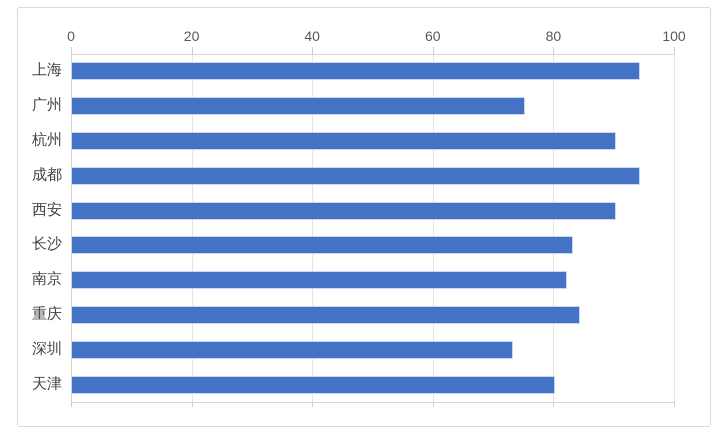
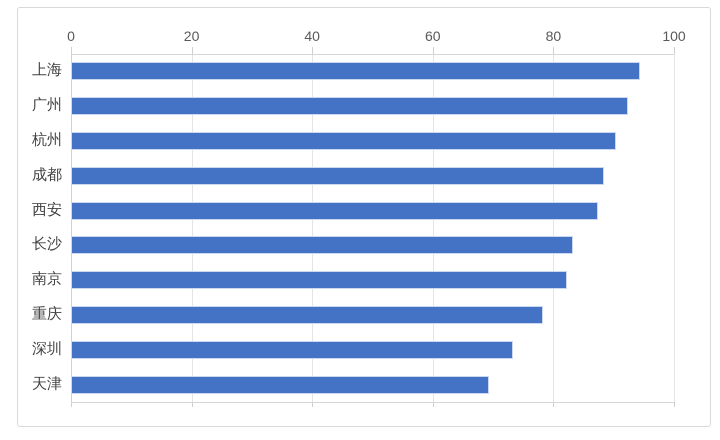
广州: 75 -> 92
成都: 94 -> 88
西安: 90 -> 87
重庆: 84 -> 78
天津: 80 -> 69
